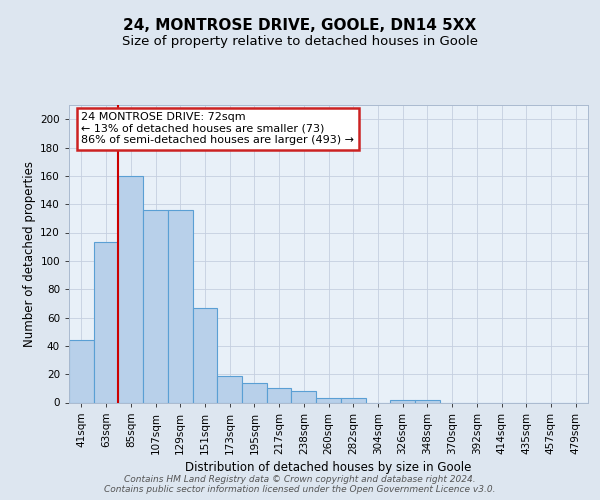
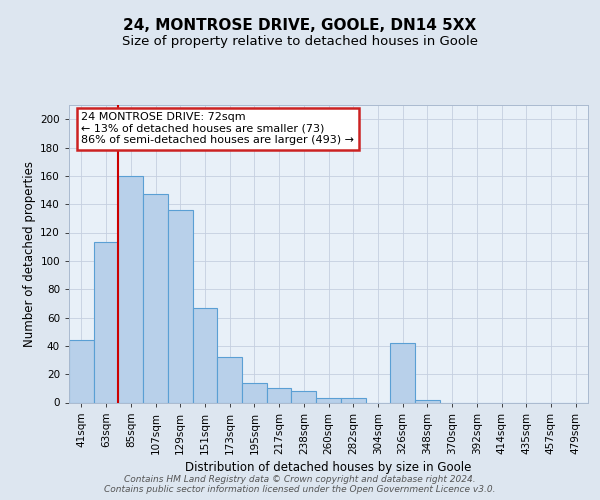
107sqm: 136 -> 147
173sqm: 19 -> 32
326sqm: 2 -> 42
